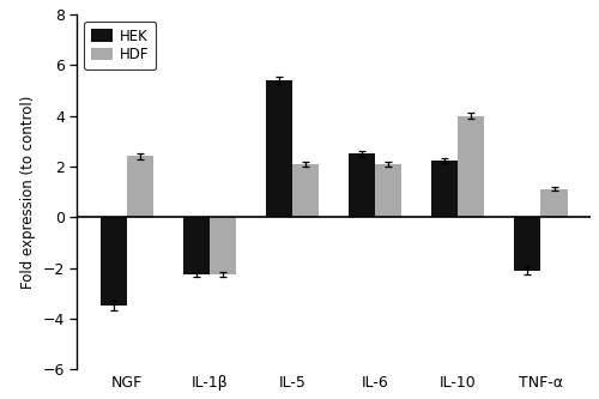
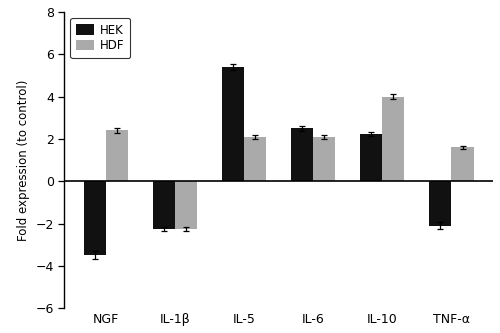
HDF/TNF-α: 1.10 -> 1.60
